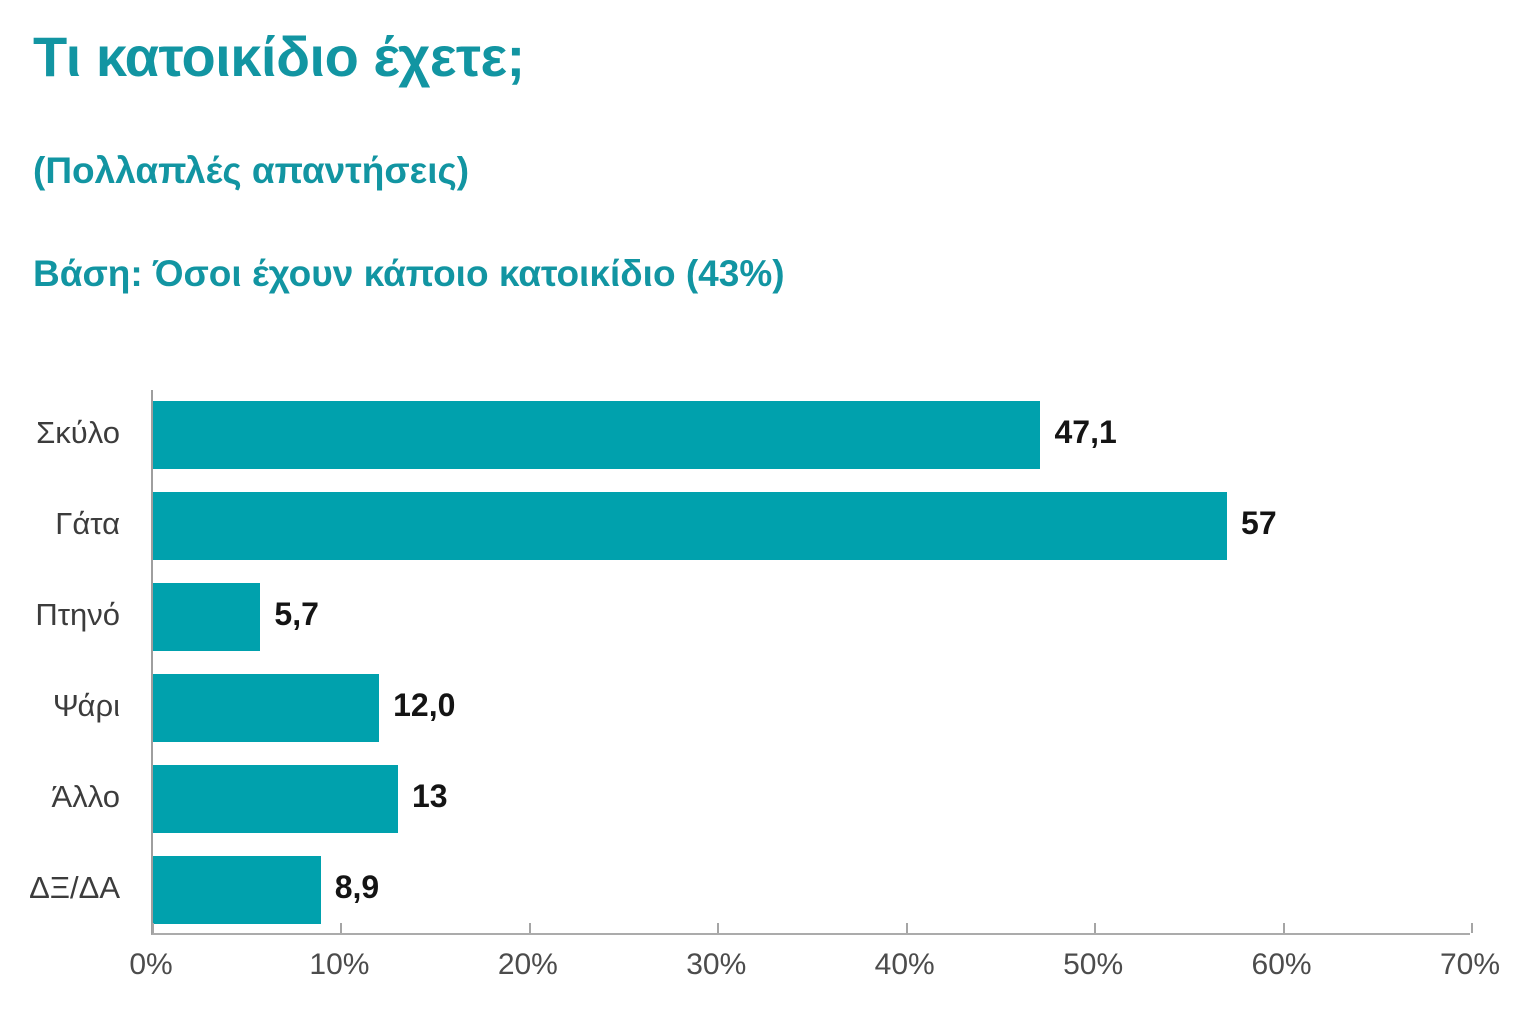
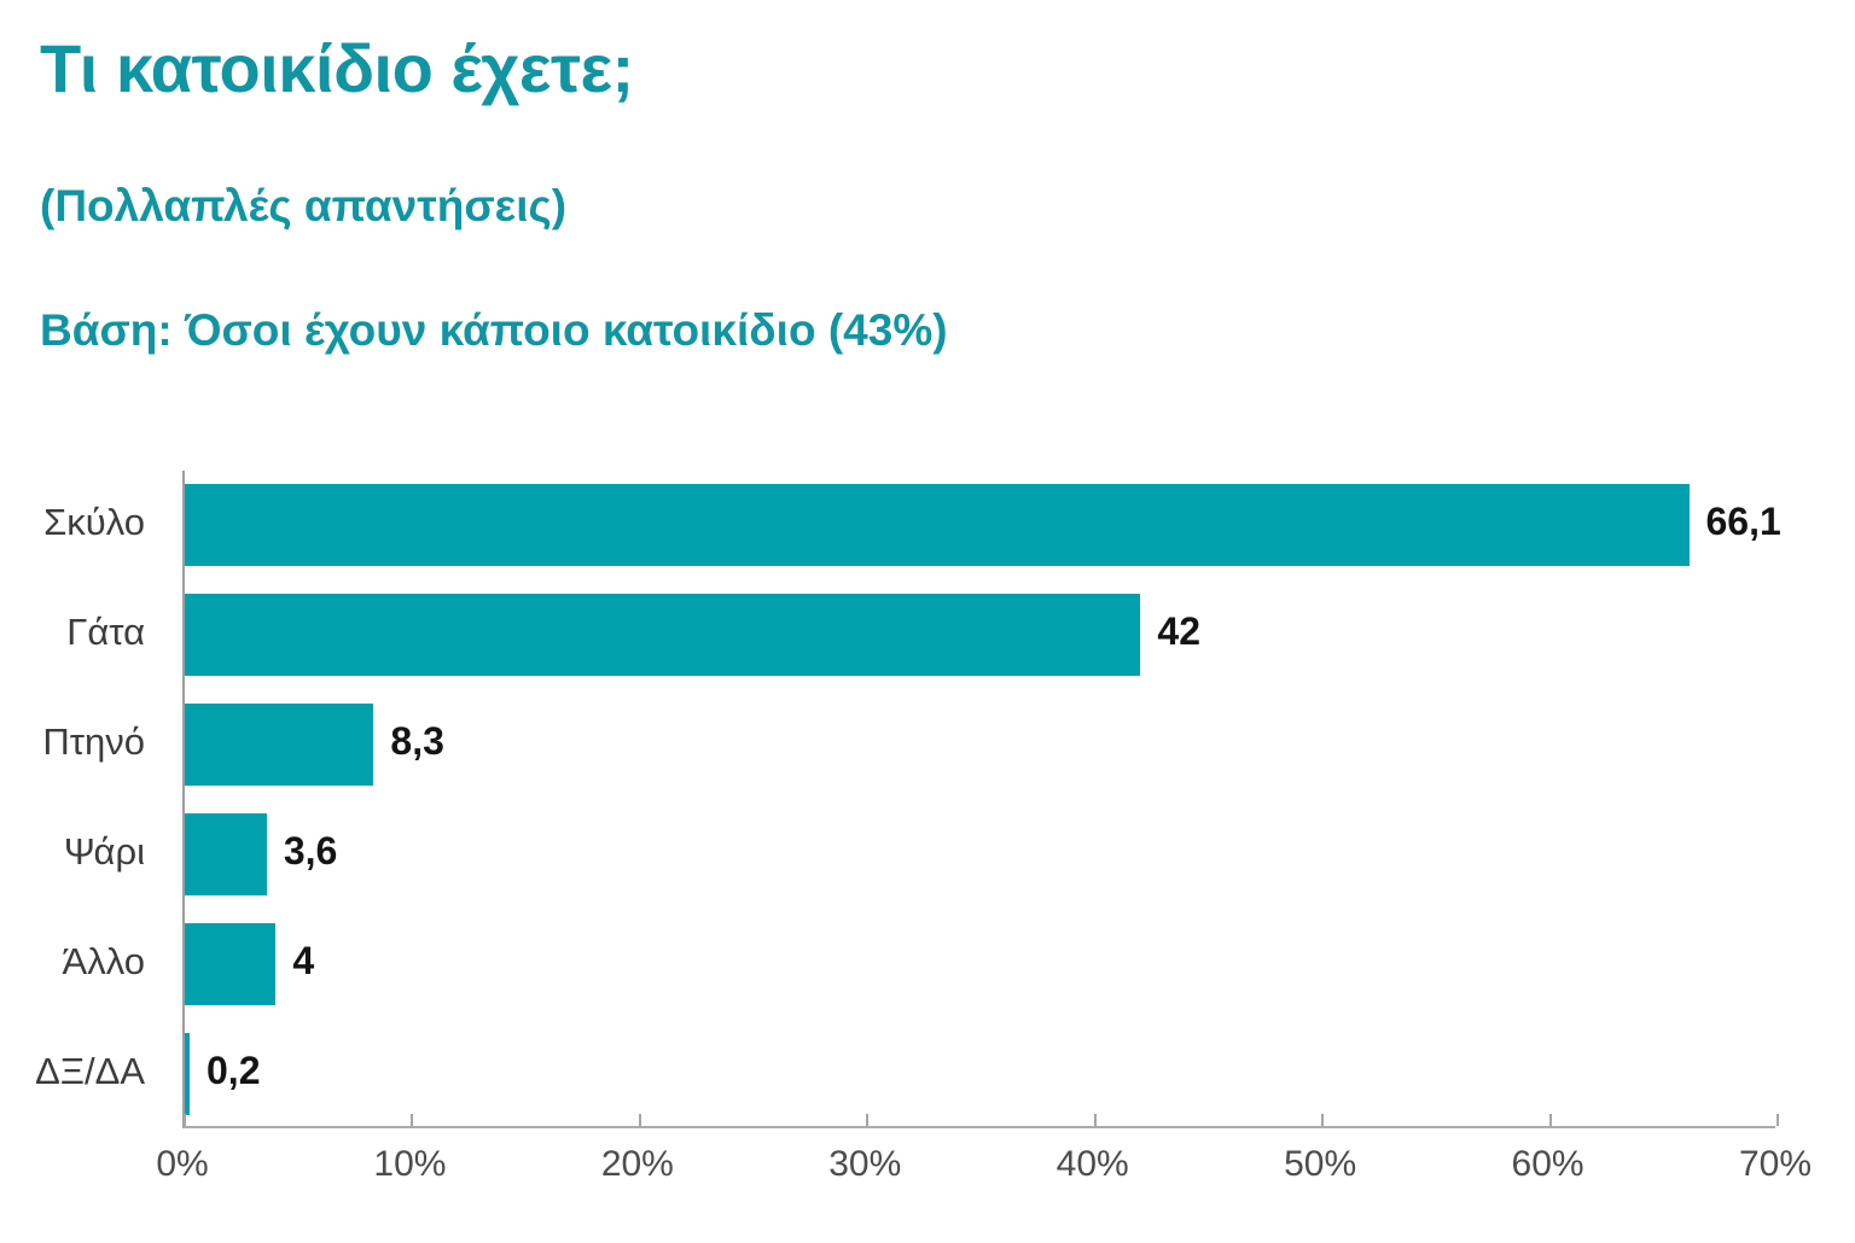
Σκύλο: 47,1 -> 66,1
Γάτα: 57 -> 42
Πτηνό: 5,7 -> 8,3
Ψάρι: 12,0 -> 3,6
Άλλο: 13 -> 4
ΔΞ/ΔΑ: 8,9 -> 0,2
